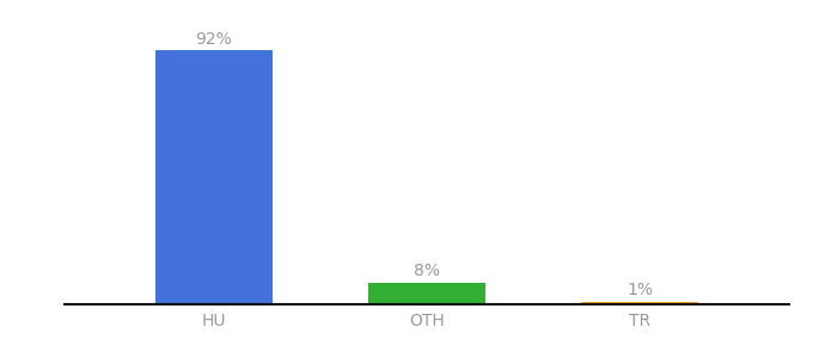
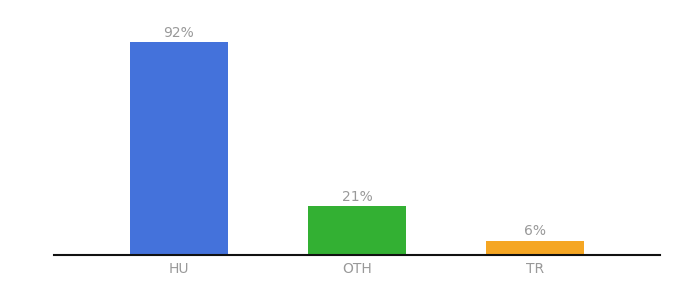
OTH: 8% -> 21%
TR: 1% -> 6%
